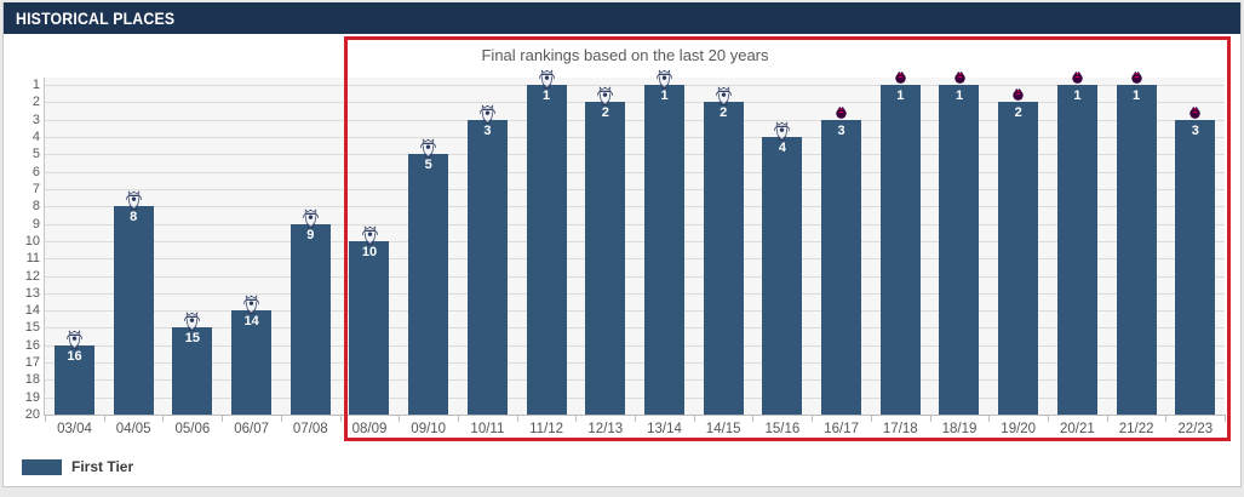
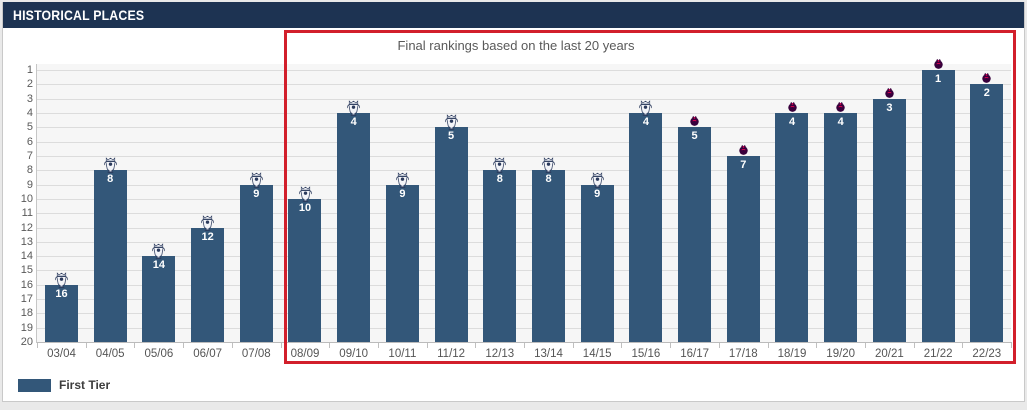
05/06: 15 -> 14
06/07: 14 -> 12
09/10: 5 -> 4
10/11: 3 -> 9
11/12: 1 -> 5
12/13: 2 -> 8
13/14: 1 -> 8
14/15: 2 -> 9
16/17: 3 -> 5
17/18: 1 -> 7
18/19: 1 -> 4
19/20: 2 -> 4
20/21: 1 -> 3
22/23: 3 -> 2
